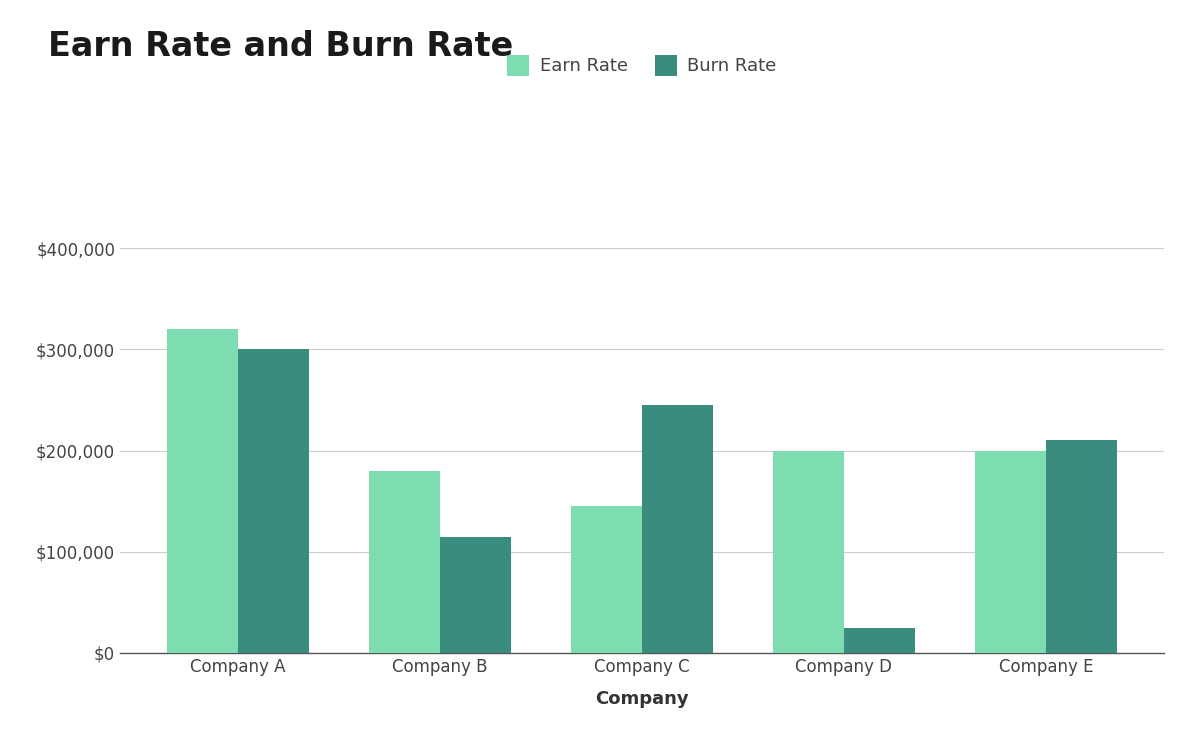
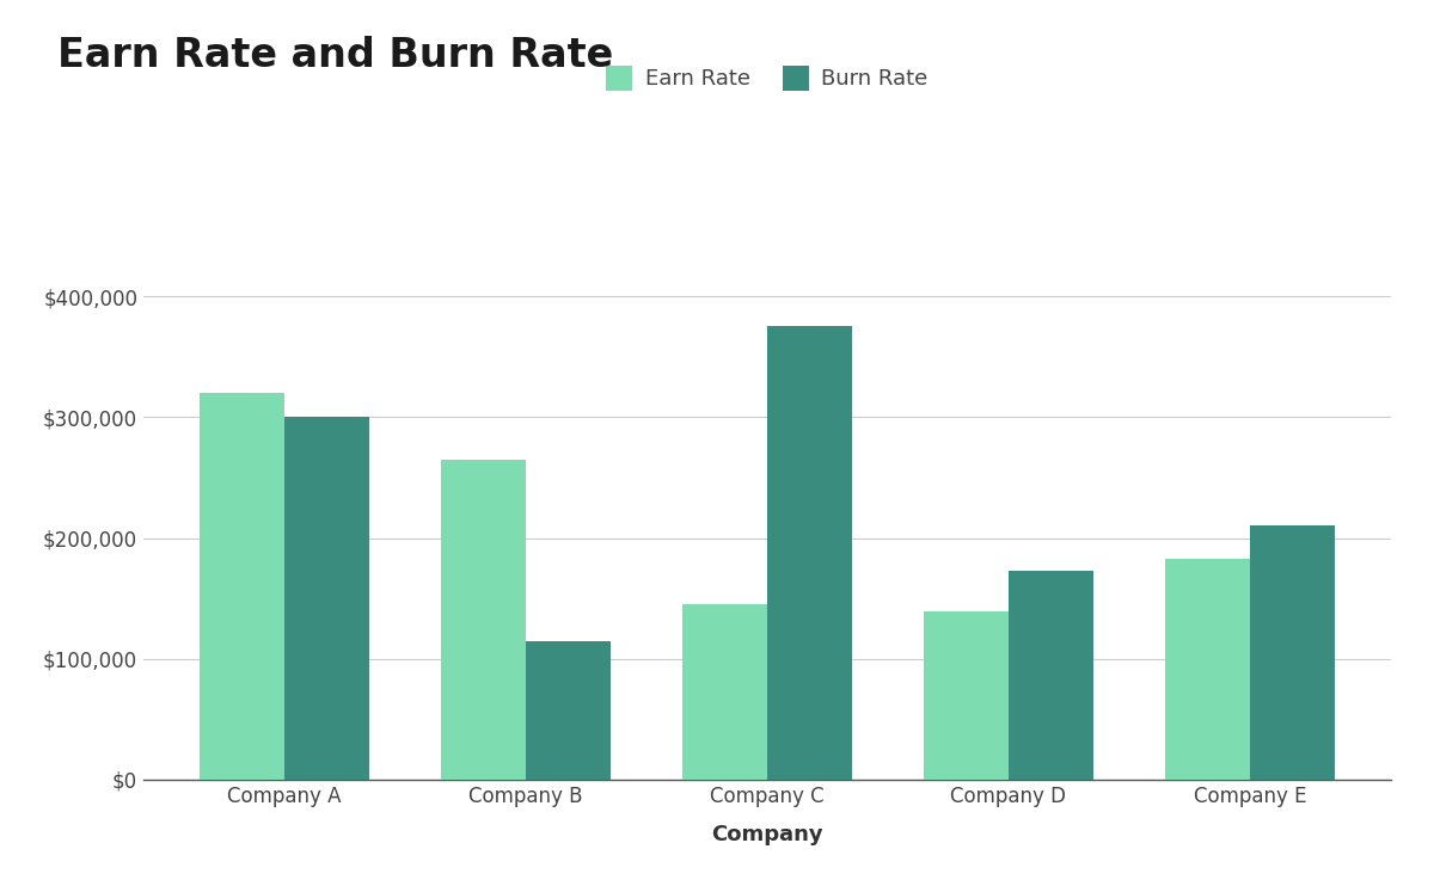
Earn Rate/Company B: $180,000 -> $265,000
Burn Rate/Company C: $245,000 -> $376,000
Earn Rate/Company D: $200,000 -> $139,000
Burn Rate/Company D: $25,000 -> $173,000
Earn Rate/Company E: $200,000 -> $183,000
